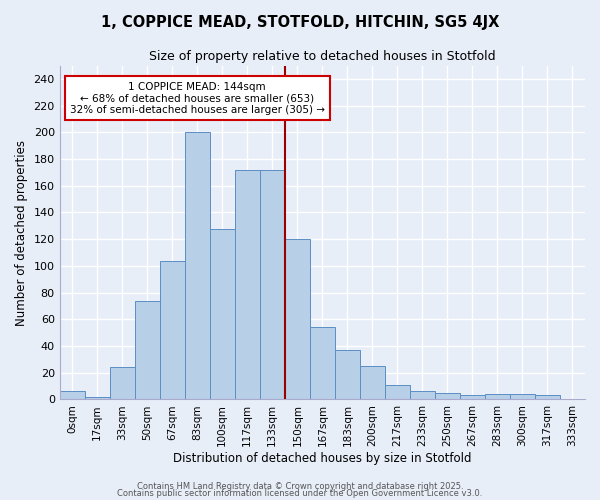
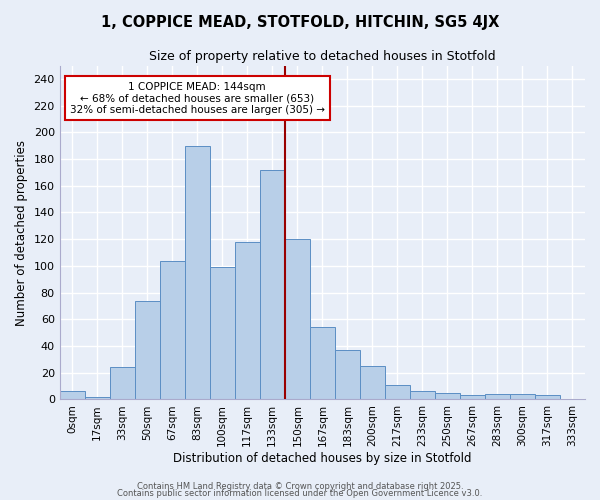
83sqm: 200 -> 190
100sqm: 128 -> 99
117sqm: 172 -> 118
